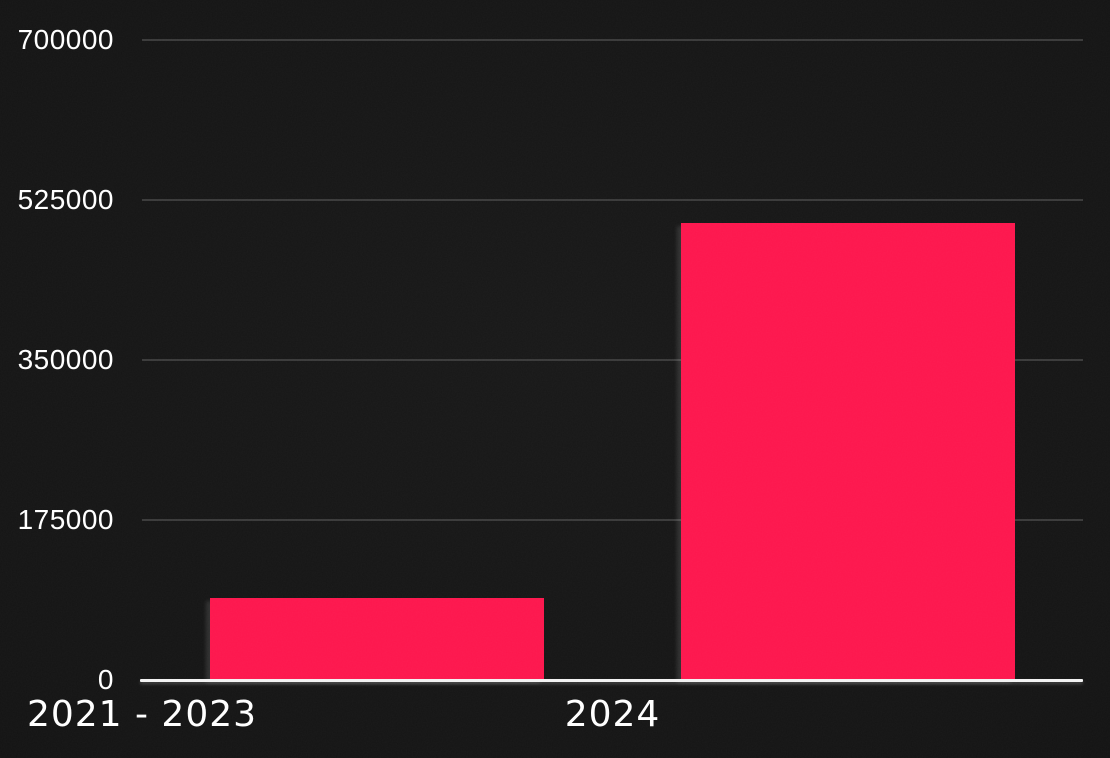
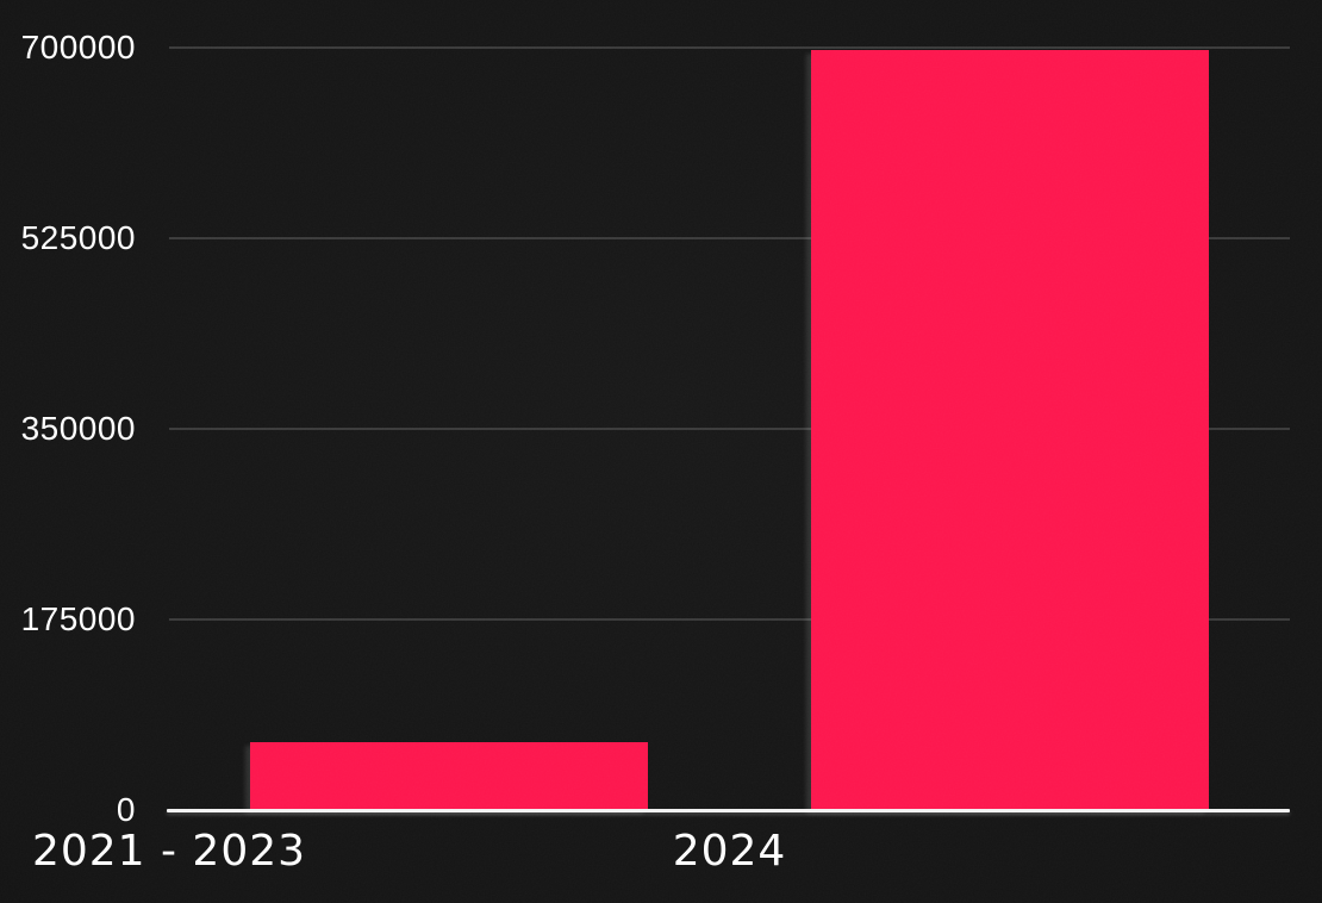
2021 - 2023: 90000 -> 60000
2024: 500000 -> 700000
